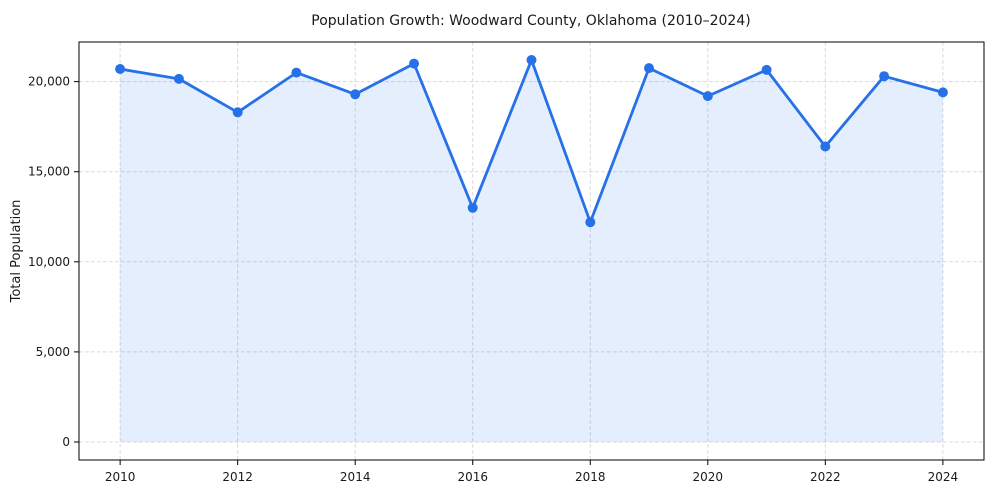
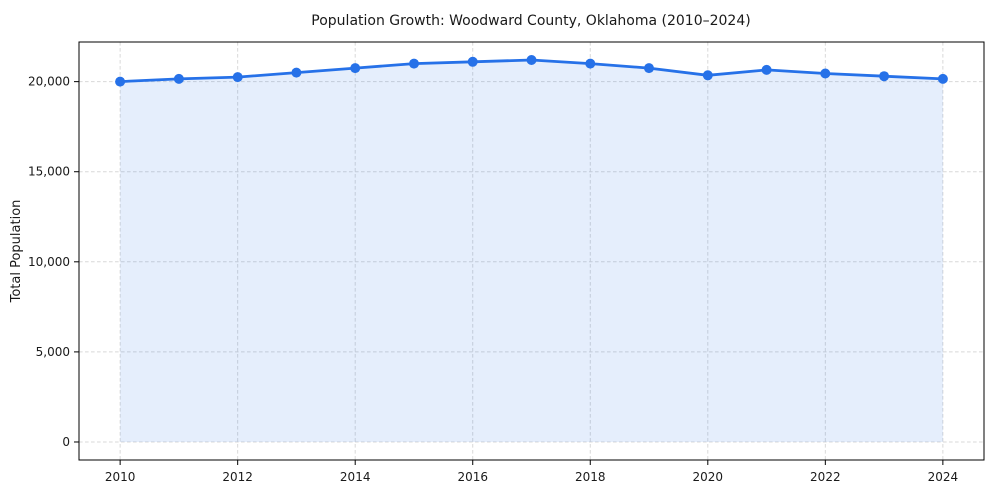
2010: 20700 -> 20000
2012: 18300 -> 20200
2014: 19300 -> 20800
2016: 13000 -> 21100
2018: 12200 -> 21000
2020: 19200 -> 20400
2022: 16400 -> 20400
2024: 19400 -> 20200
